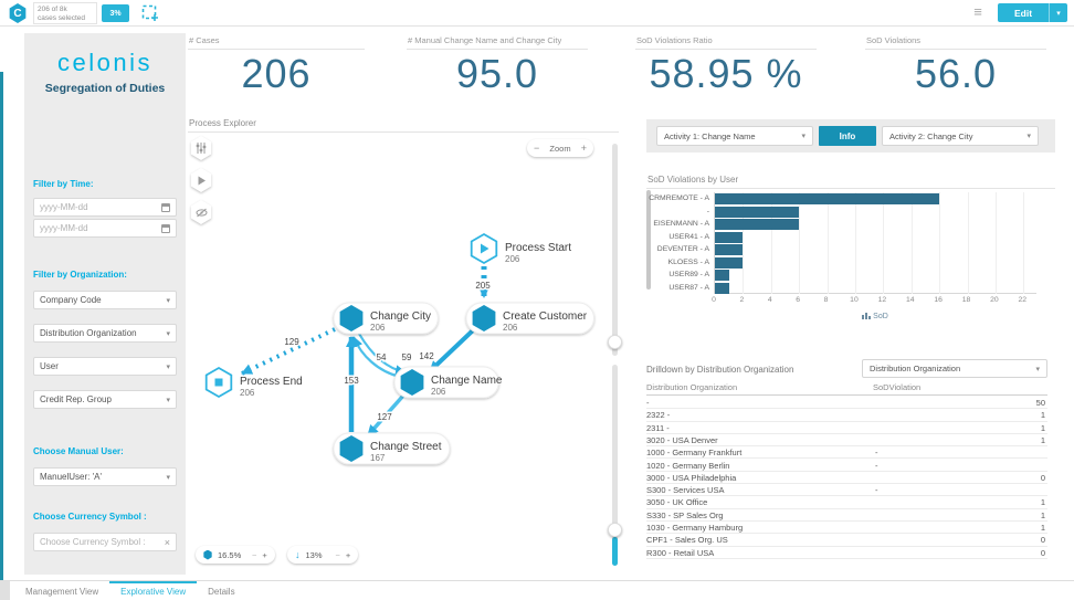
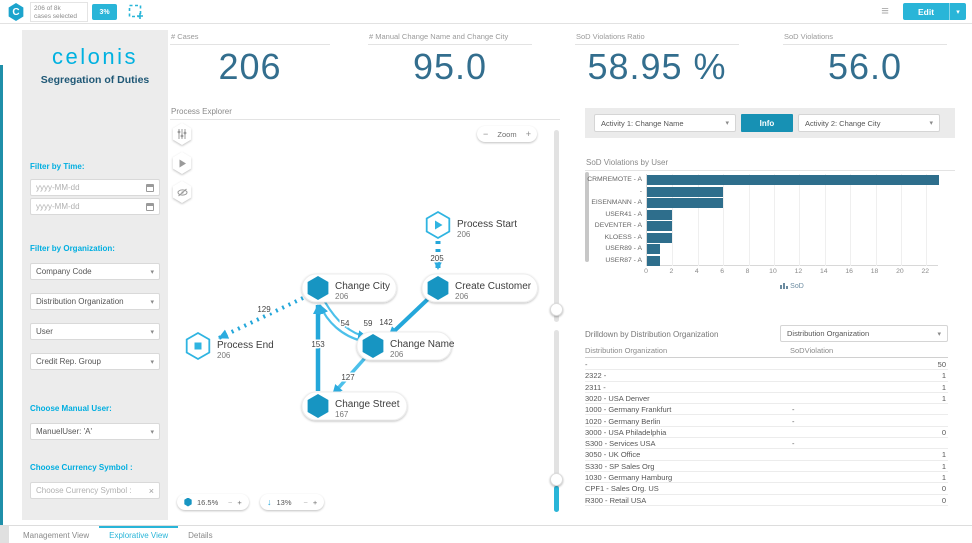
CRMREMOTE - A: 16 -> 23
